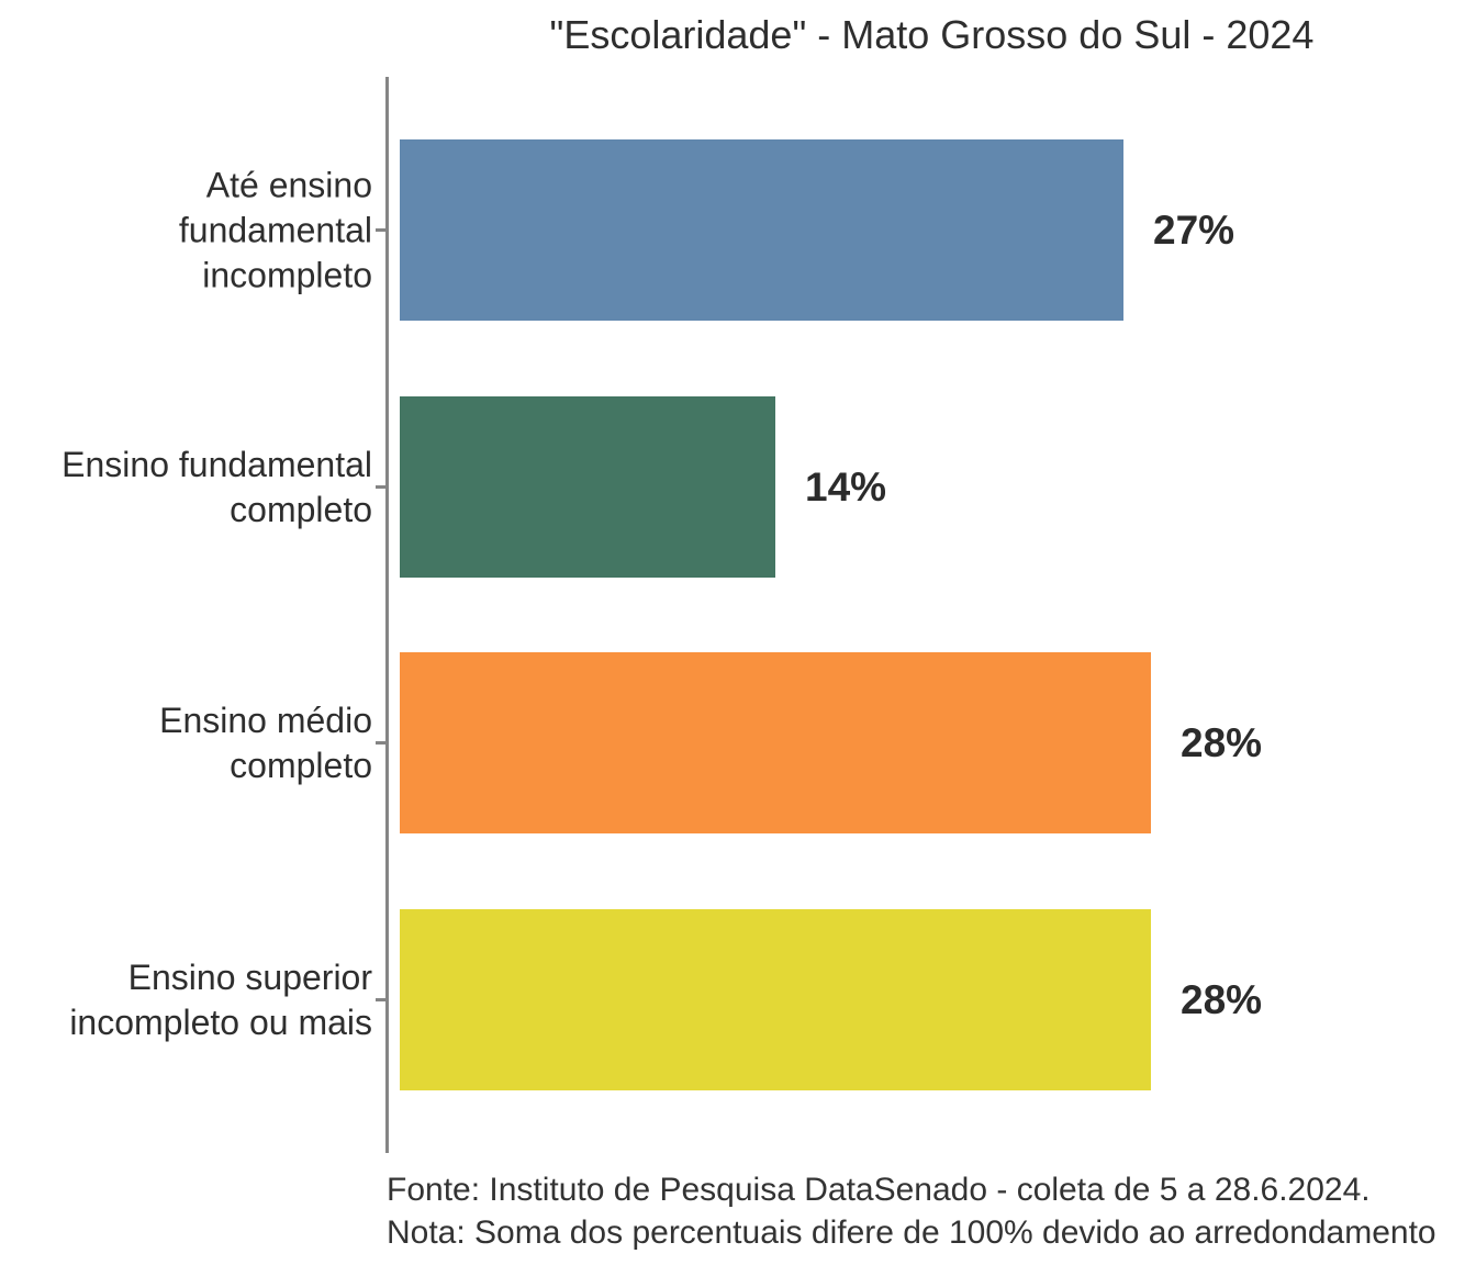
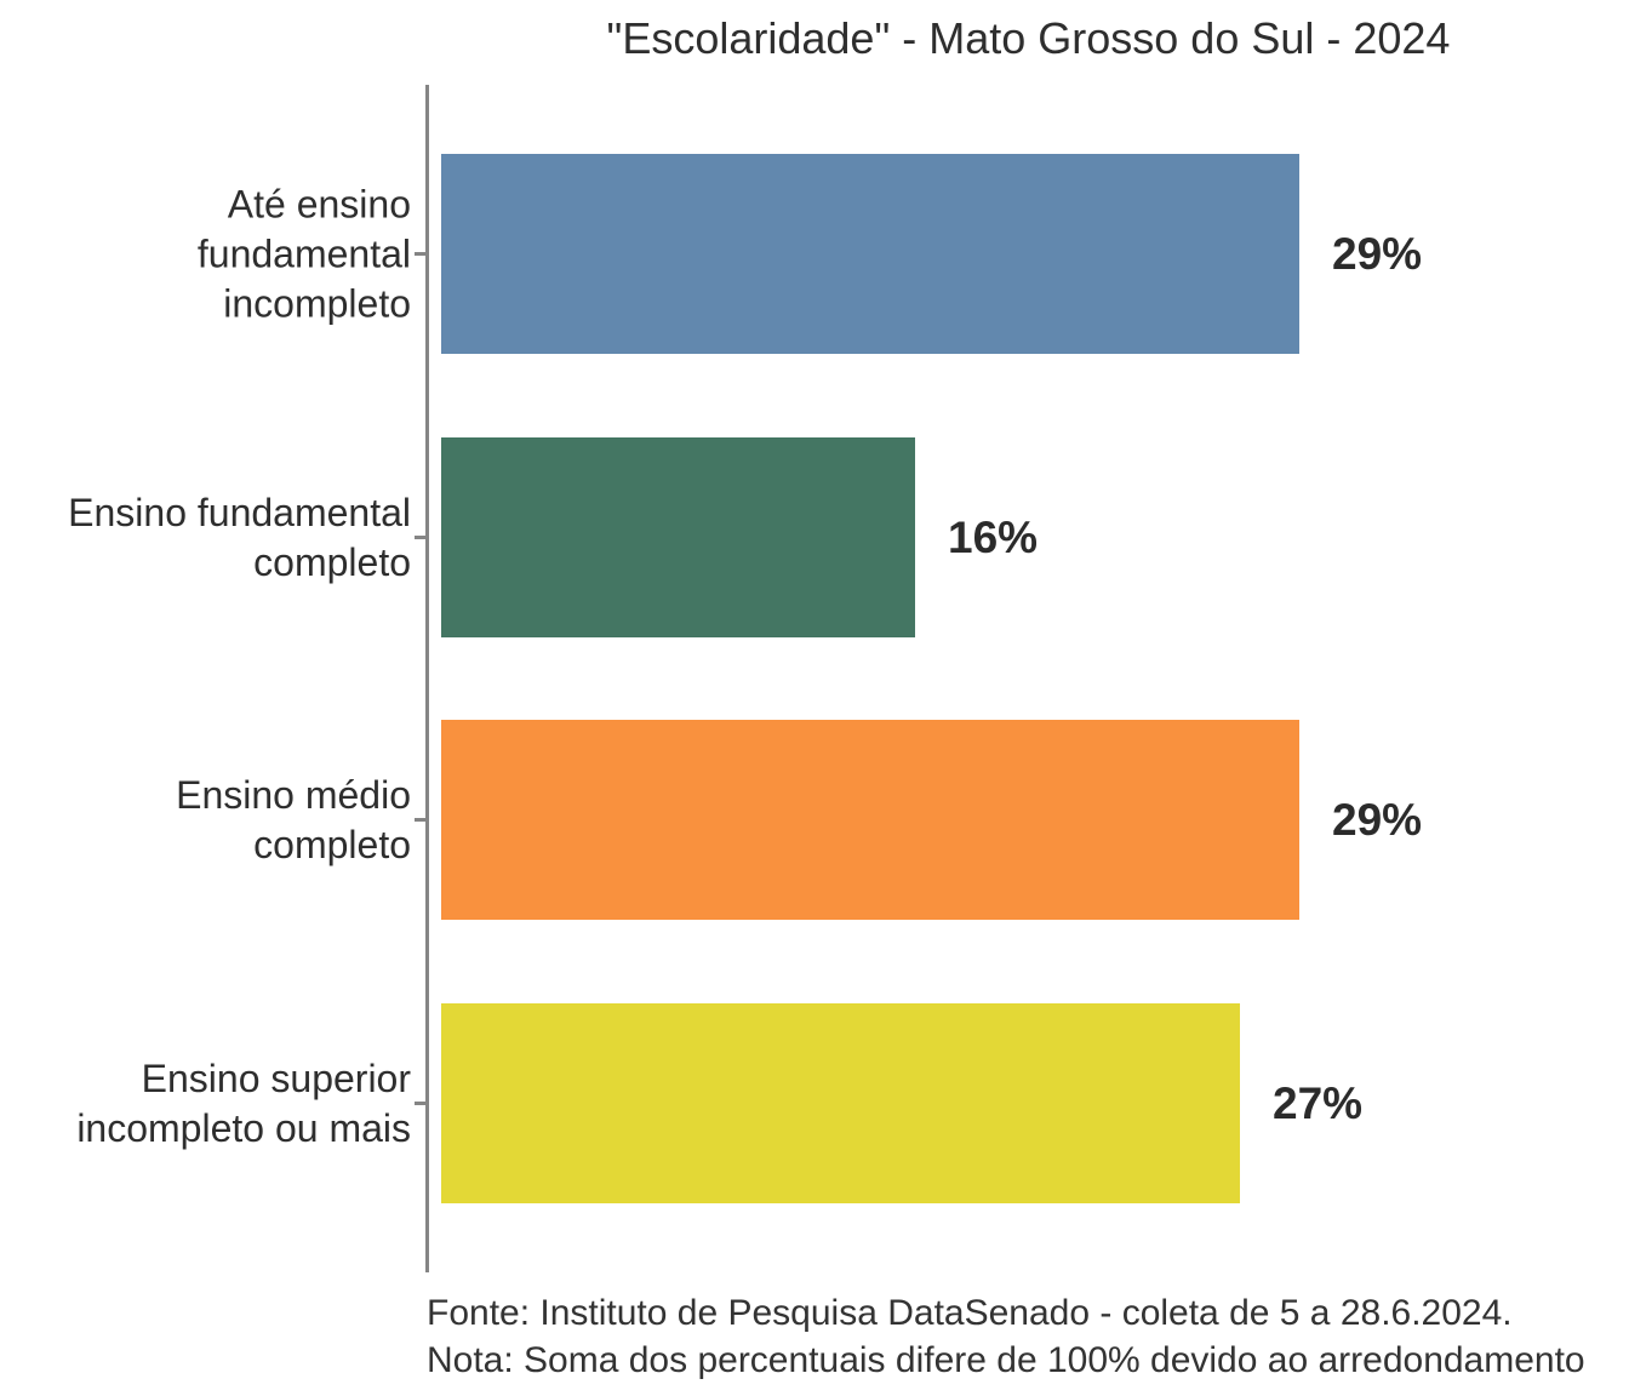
Até ensino fundamental incompleto: 27% -> 29%
Ensino fundamental completo: 14% -> 16%
Ensino médio completo: 28% -> 29%
Ensino superior incompleto ou mais: 28% -> 27%
